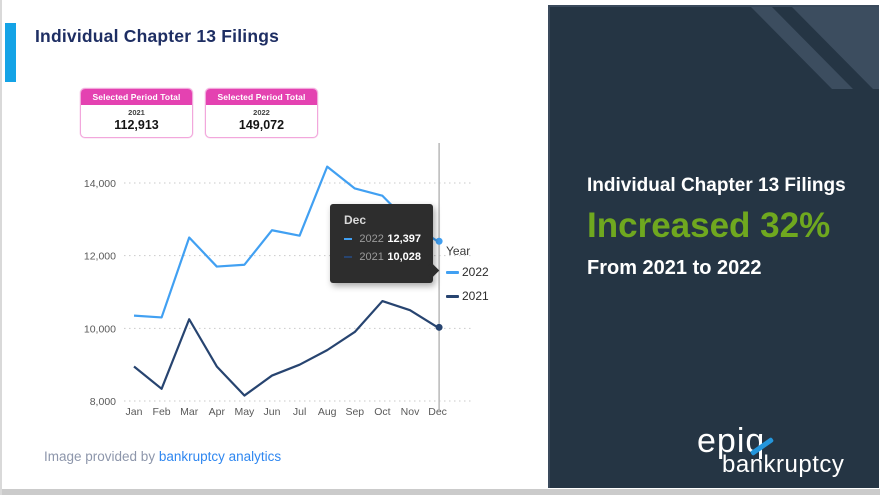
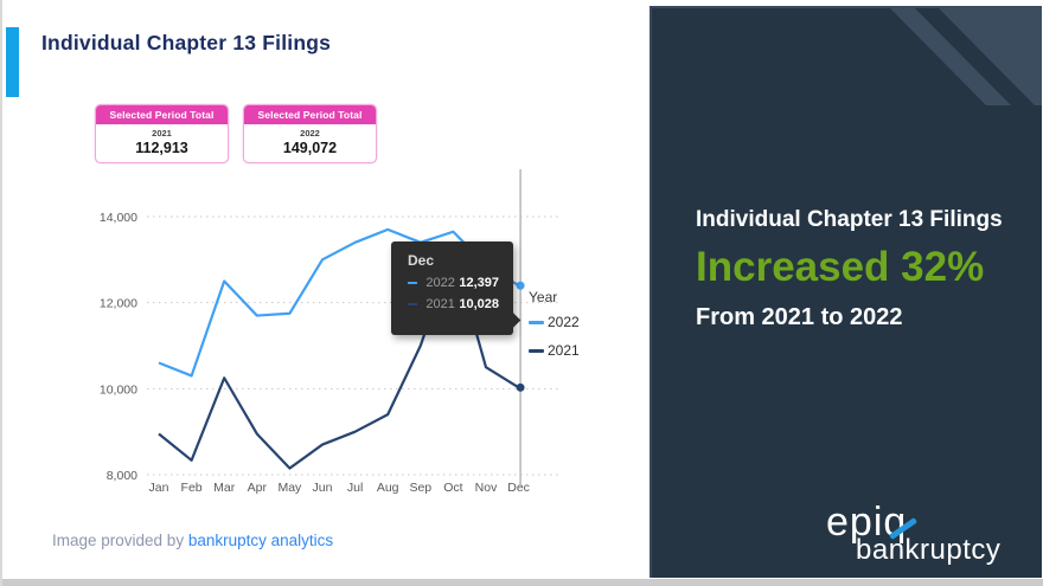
2022/Jan: 10400 -> 10600
2022/Jun: 12700 -> 13000
2022/Jul: 12600 -> 13400
2022/Aug: 14400 -> 13700
2022/Sep: 13800 -> 13400
2021/Sep: 9900 -> 11000
2021/Oct: 10800 -> 13200
